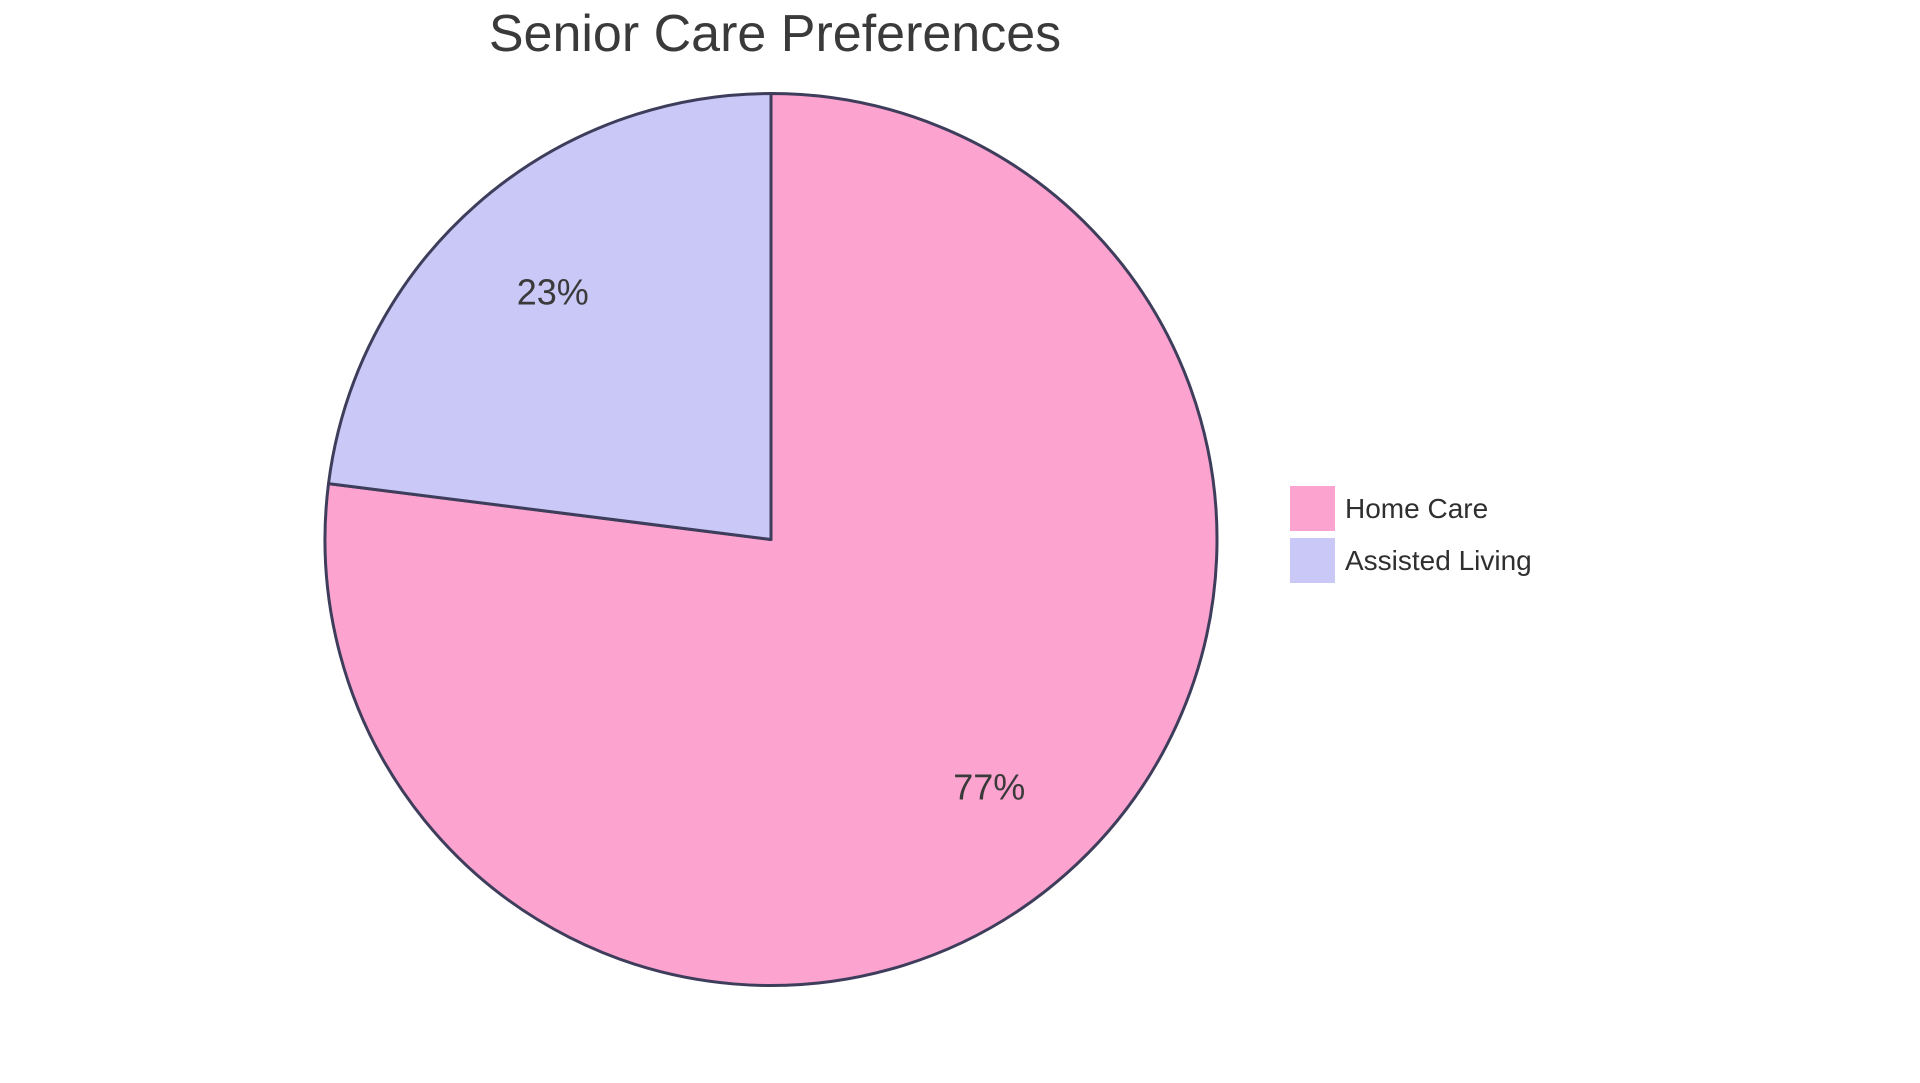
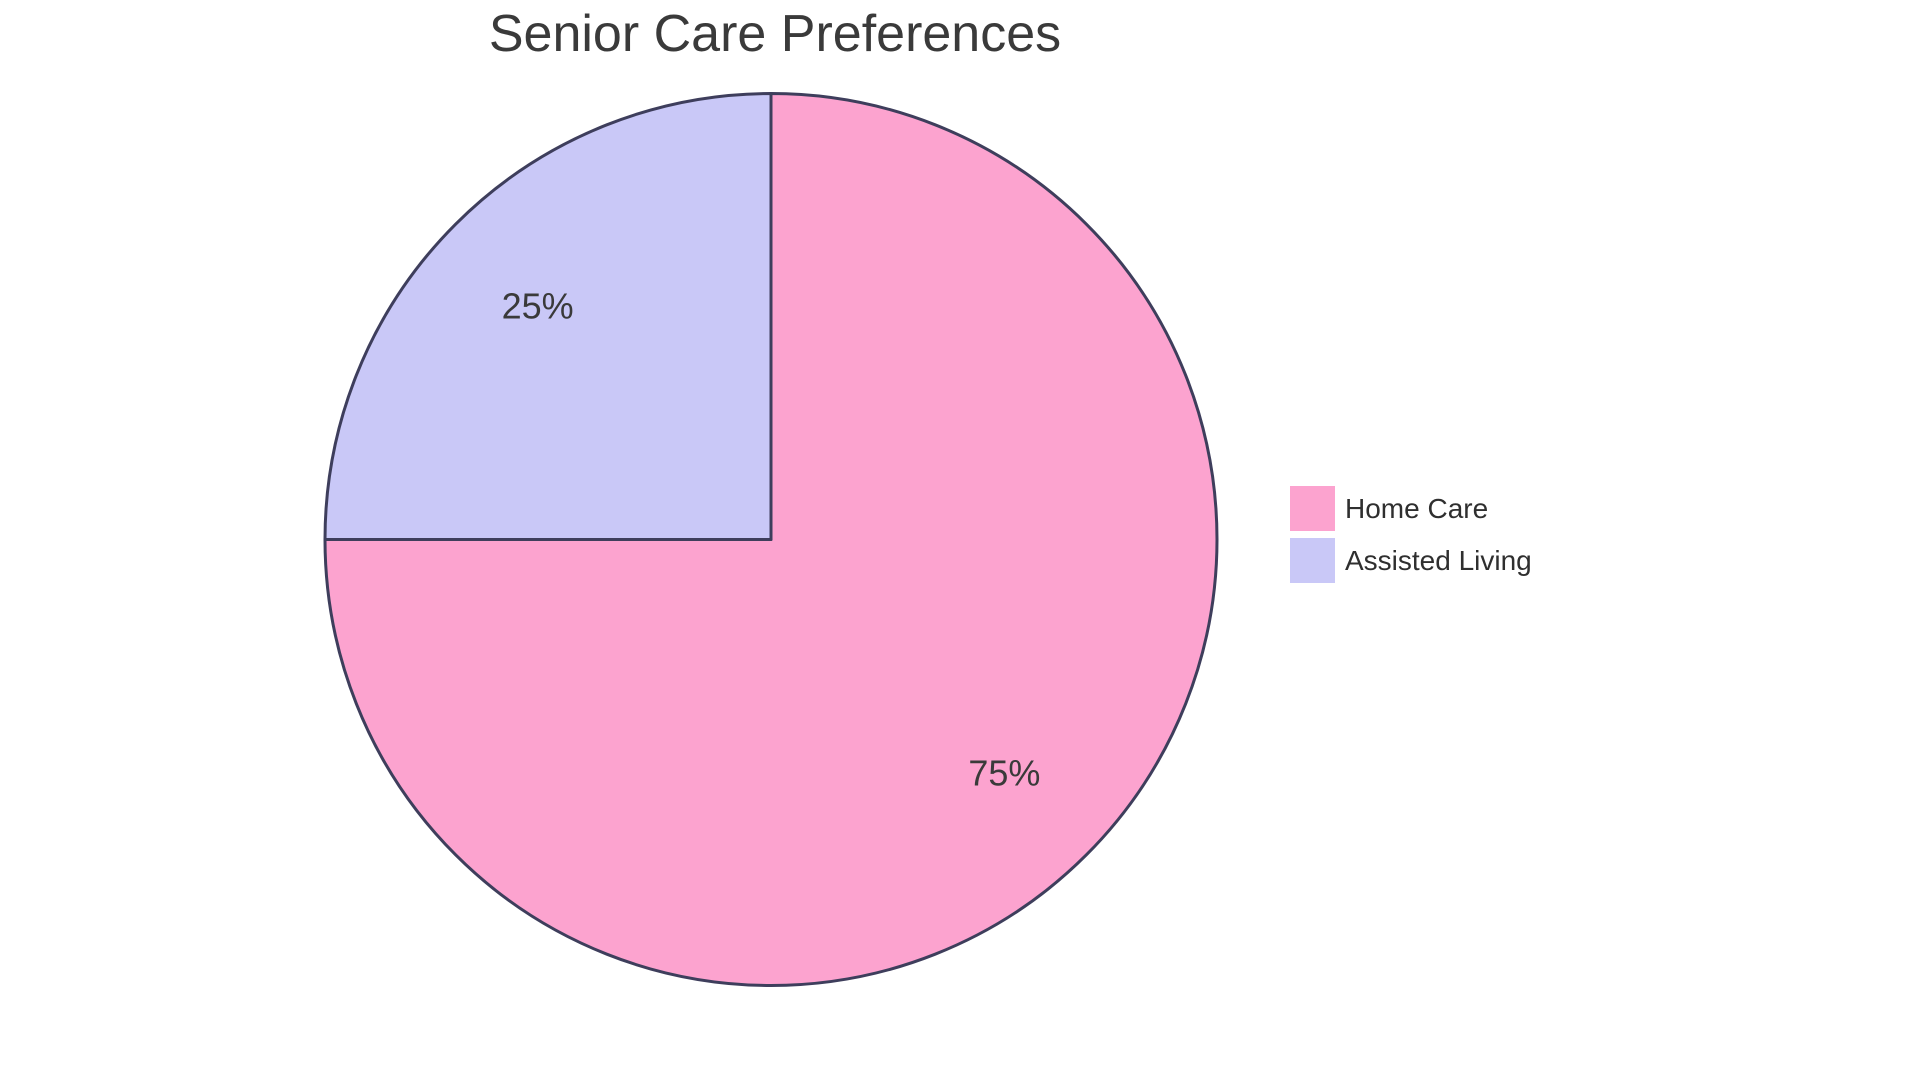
Home Care: 77% -> 75%
Assisted Living: 23% -> 25%
